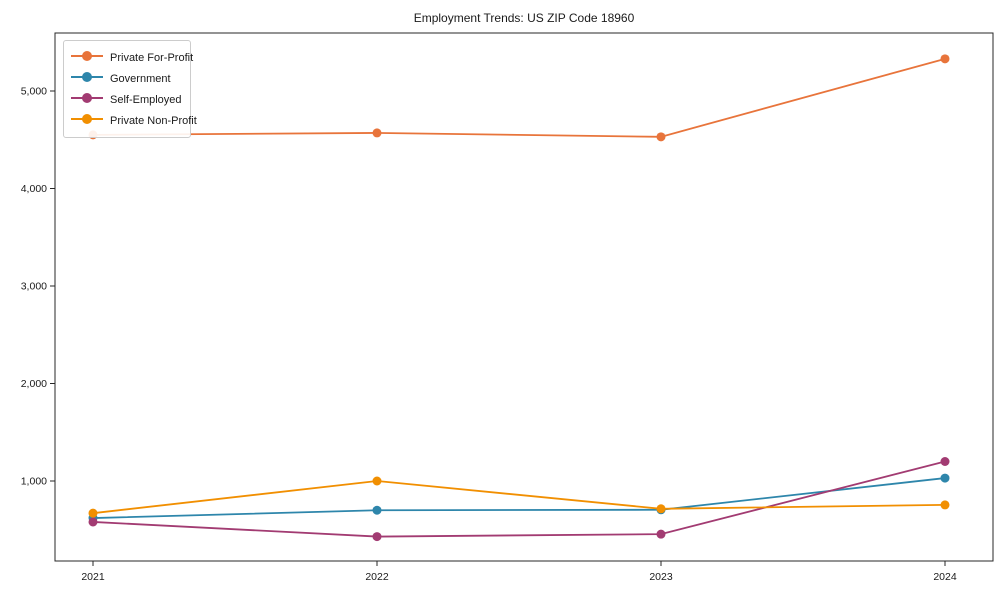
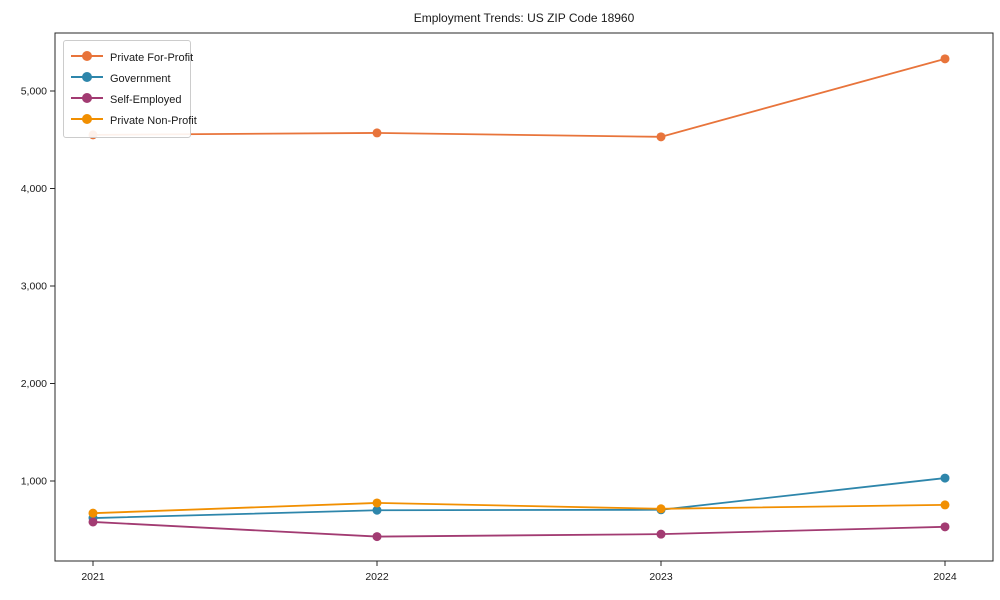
Private Non-Profit/2022: 1000 -> 800
Self-Employed/2024: 1200 -> 500
